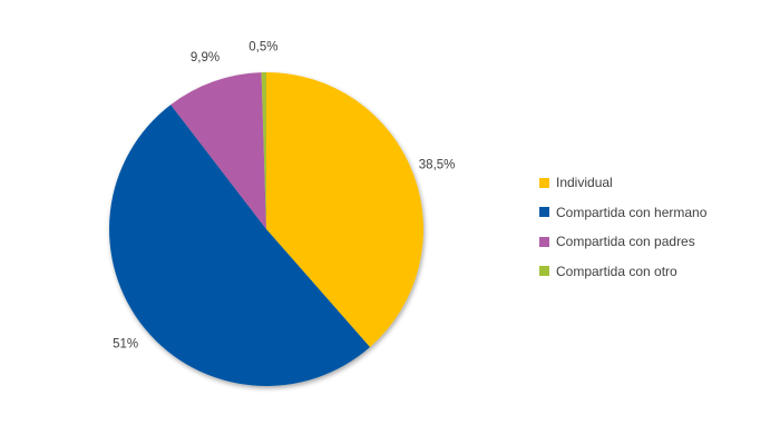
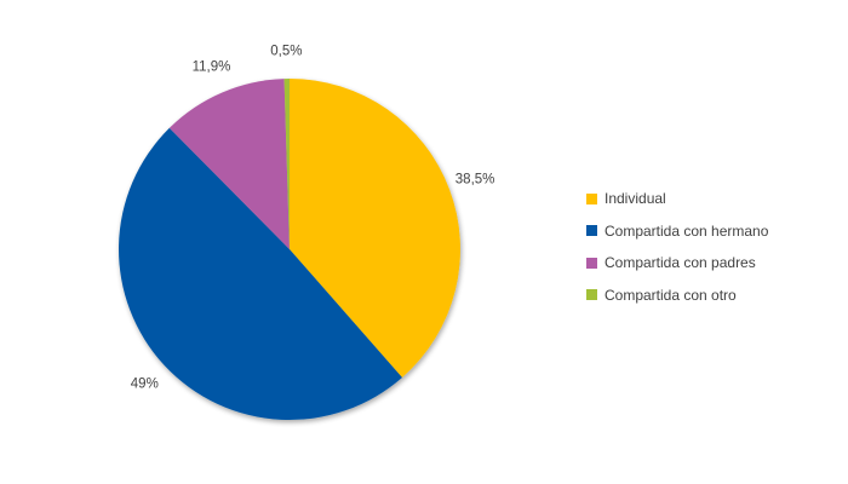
Compartida con hermano: 51% -> 49%
Compartida con padres: 9,9% -> 11,9%
